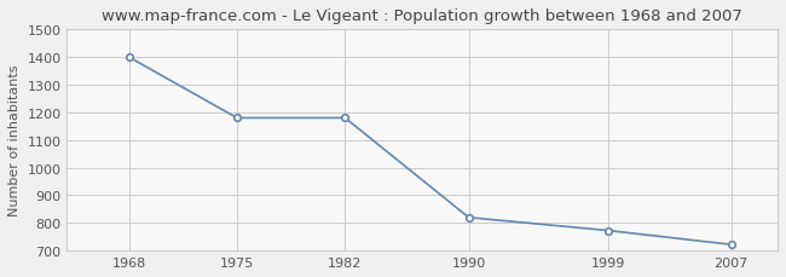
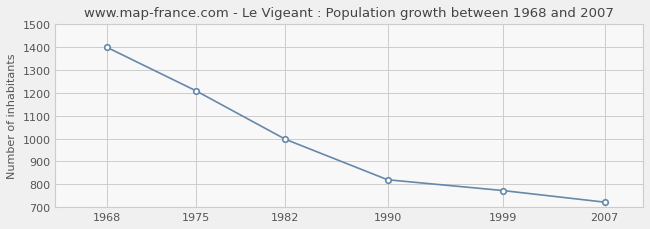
1975: 1180 -> 1209
1982: 1180 -> 997
